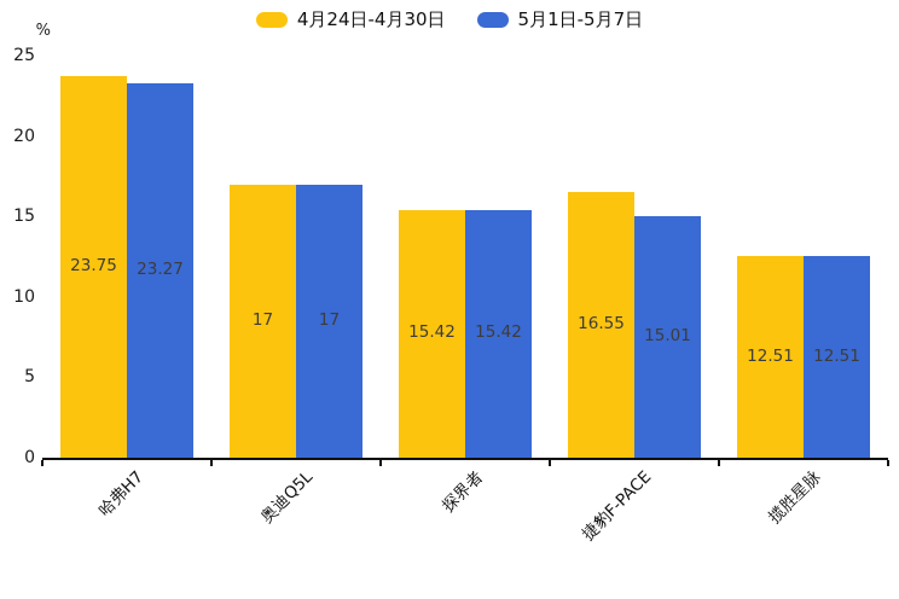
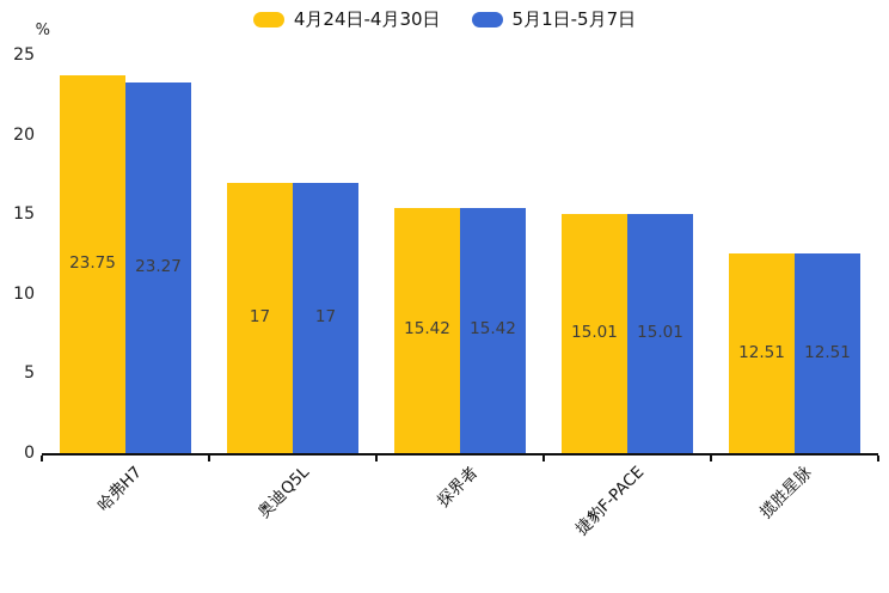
4月24日-4月30日/捷豹F-PACE: 16.55 -> 15.01
